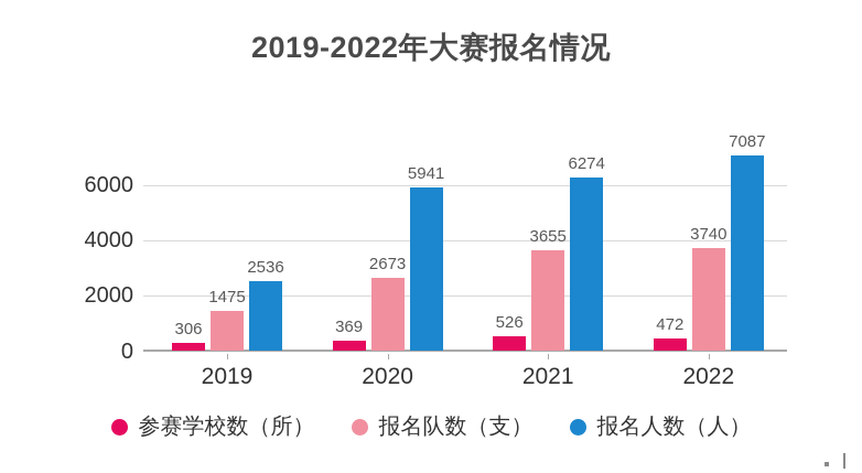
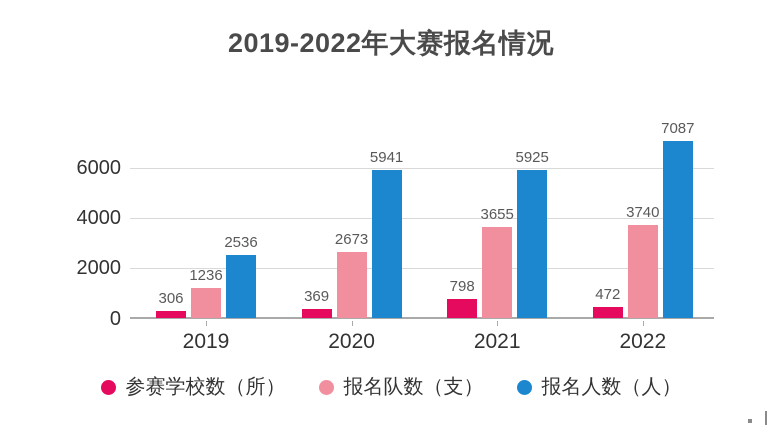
报名队数（支）/2019: 1475 -> 1236
参赛学校数（所）/2021: 526 -> 798
报名人数（人）/2021: 6274 -> 5925
